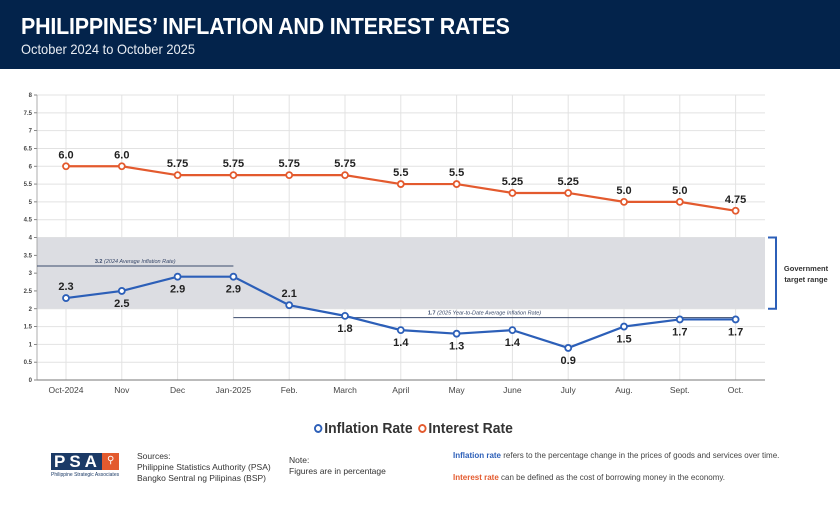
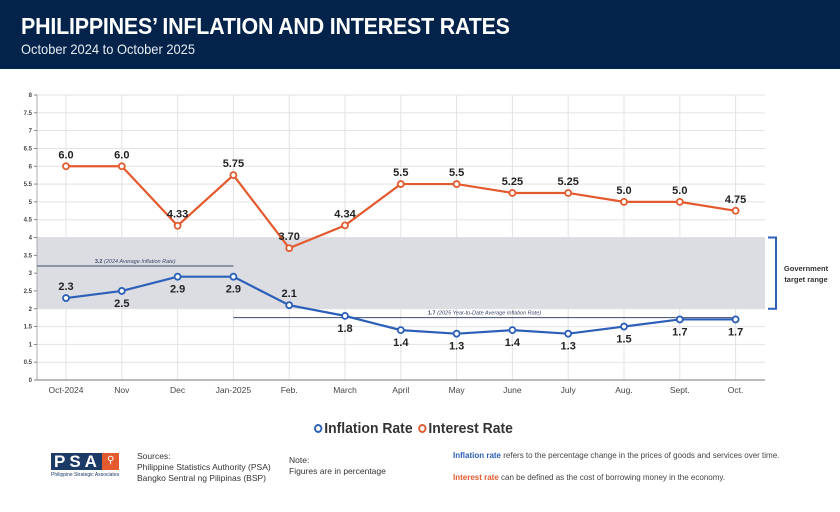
Interest Rate/Dec: 5.75 -> 4.33
Interest Rate/Feb.: 5.75 -> 3.70
Interest Rate/March: 5.75 -> 4.34
Inflation Rate/July: 0.9 -> 1.3
